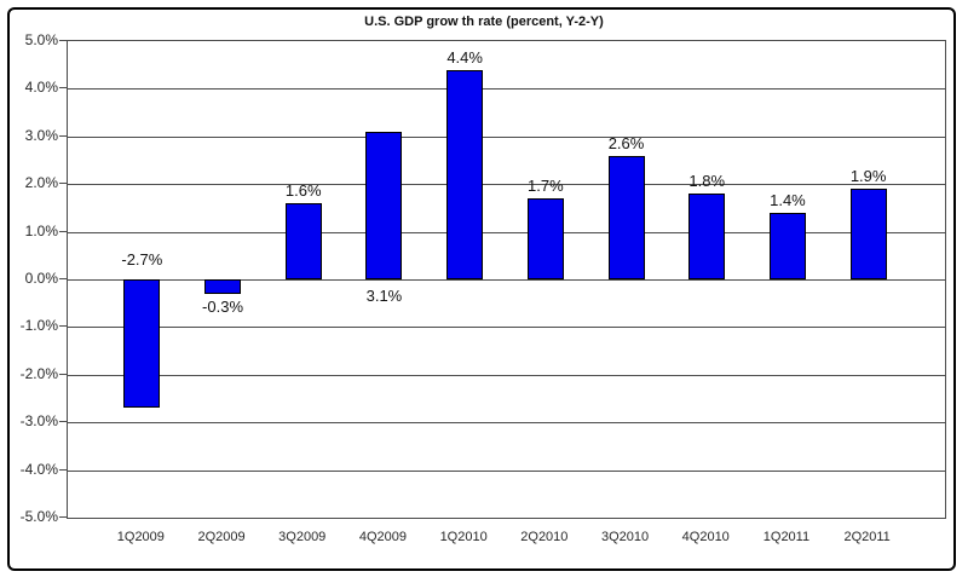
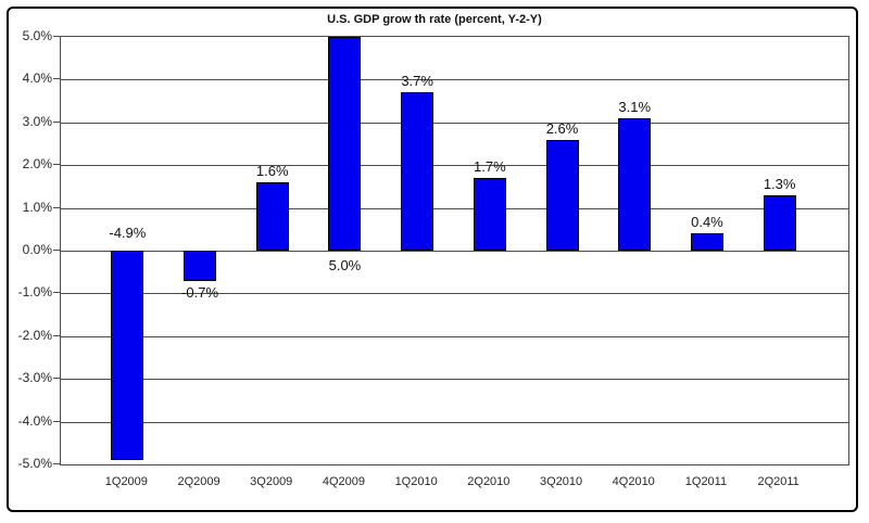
1Q2009: -2.7% -> -4.9%
2Q2009: -0.3% -> -0.7%
4Q2009: 3.1% -> 5.0%
1Q2010: 4.4% -> 3.7%
4Q2010: 1.8% -> 3.1%
1Q2011: 1.4% -> 0.4%
2Q2011: 1.9% -> 1.3%
